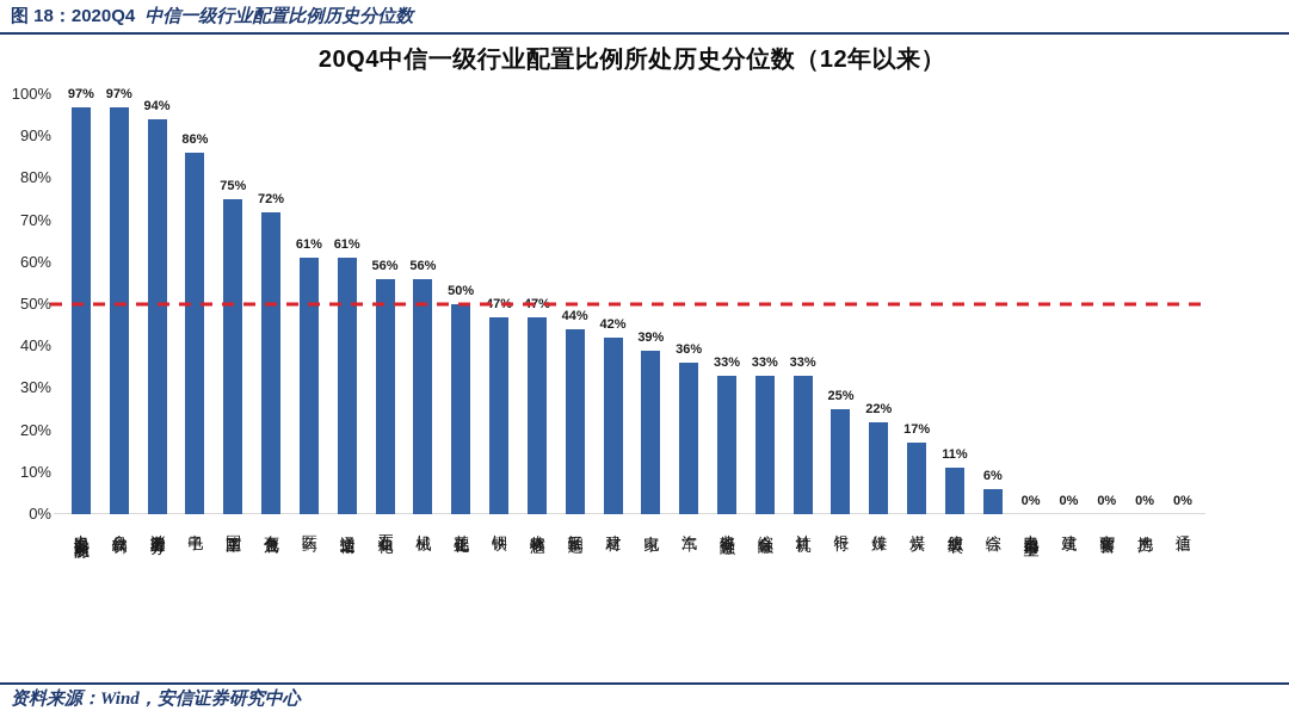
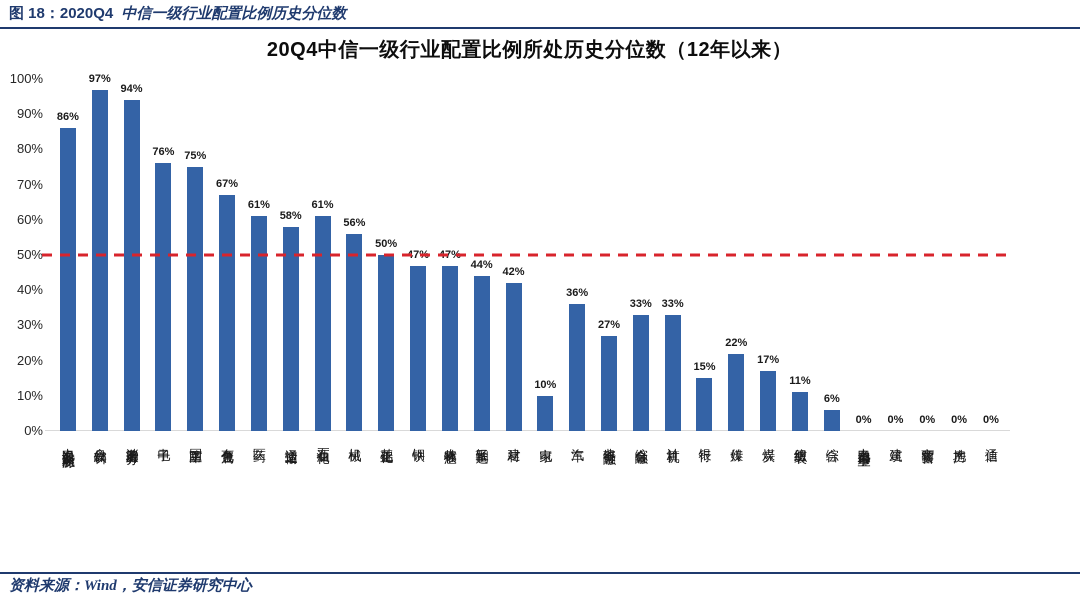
电力设备及新能源: 97% -> 86%
电子: 86% -> 76%
有色金属: 72% -> 67%
交通运输: 61% -> 58%
石油石化: 56% -> 61%
家电: 39% -> 10%
非银行金融: 33% -> 27%
银行: 25% -> 15%
